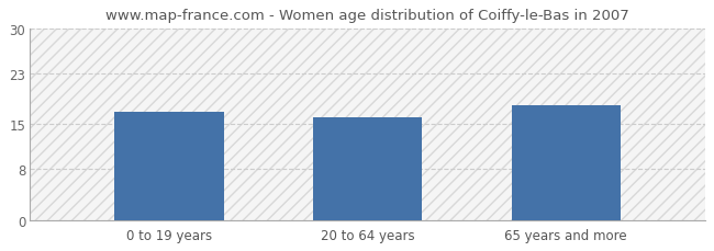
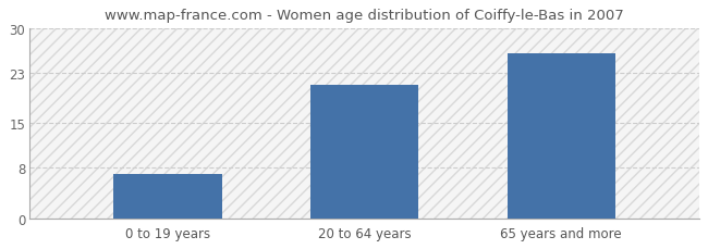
0 to 19 years: 17 -> 7
20 to 64 years: 16 -> 21
65 years and more: 18 -> 26
